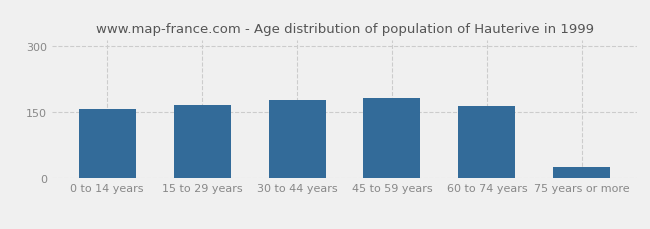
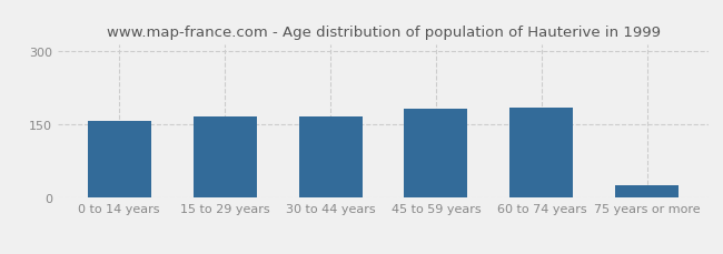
30 to 44 years: 178 -> 165
60 to 74 years: 163 -> 185
